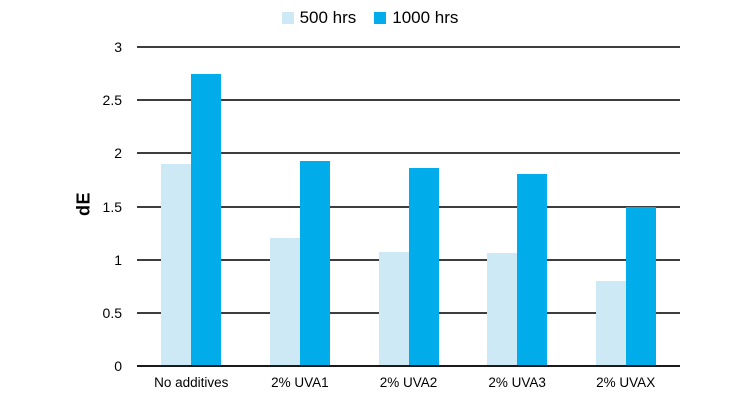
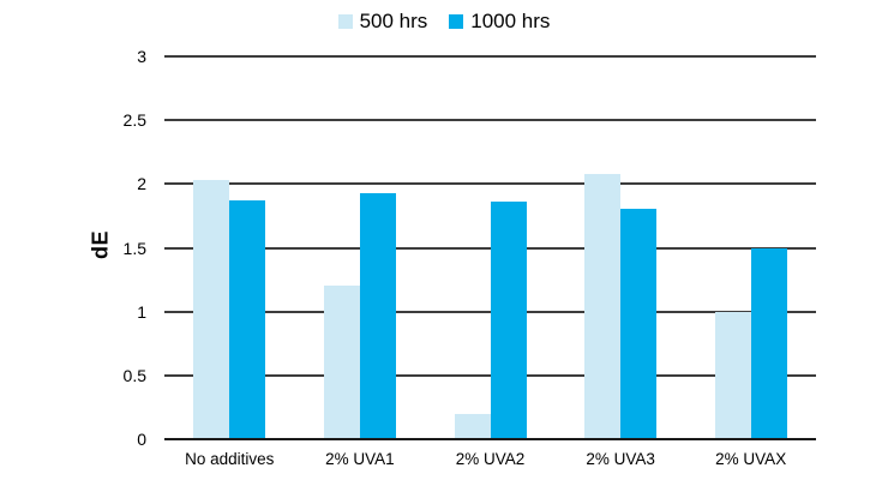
500 hrs/No additives: 1.90 -> 2.03
1000 hrs/No additives: 2.75 -> 1.87
500 hrs/2% UVA2: 1.07 -> 0.20
500 hrs/2% UVA3: 1.06 -> 2.08
500 hrs/2% UVAX: 0.80 -> 1.00
